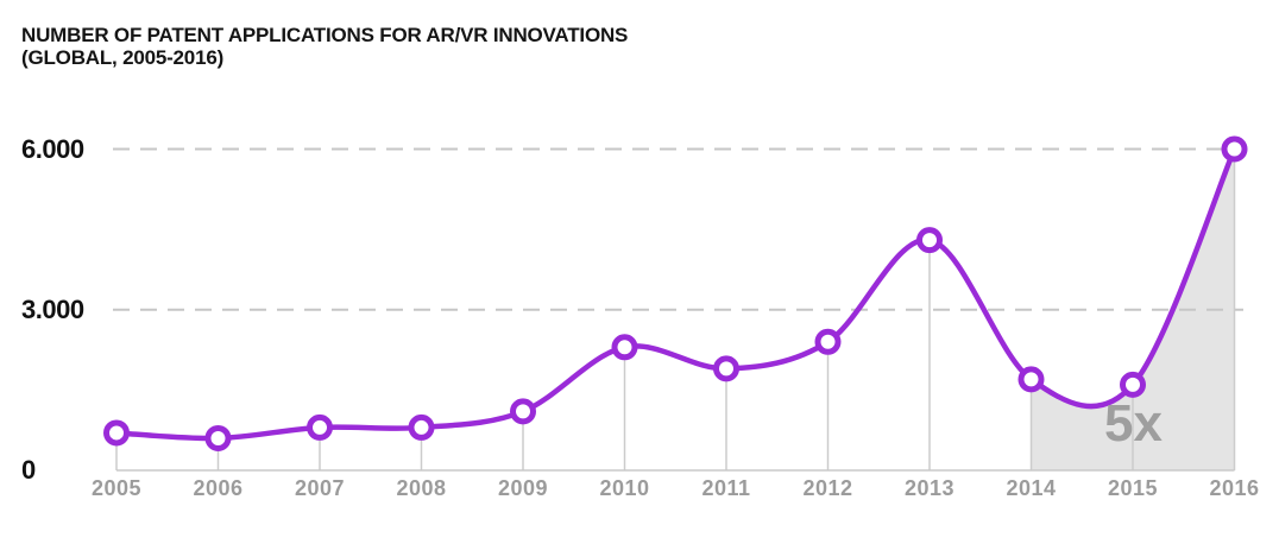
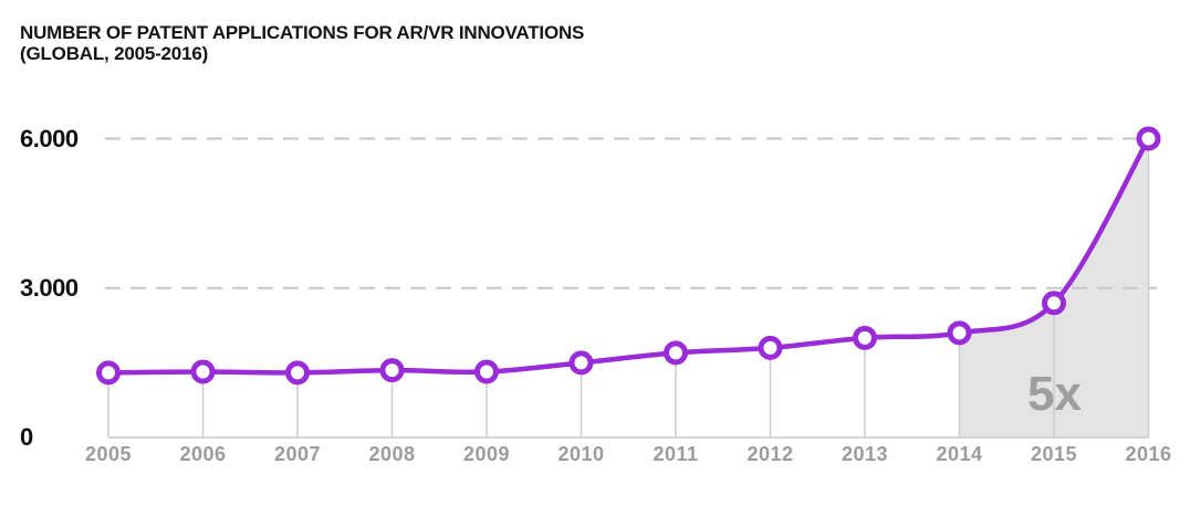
2005: 700 -> 1300
2006: 600 -> 1300
2007: 800 -> 1300
2008: 800 -> 1400
2009: 1100 -> 1300
2010: 2300 -> 1500
2011: 1900 -> 1700
2012: 2400 -> 1800
2013: 4300 -> 2000
2014: 1700 -> 2100
2015: 1600 -> 2700
